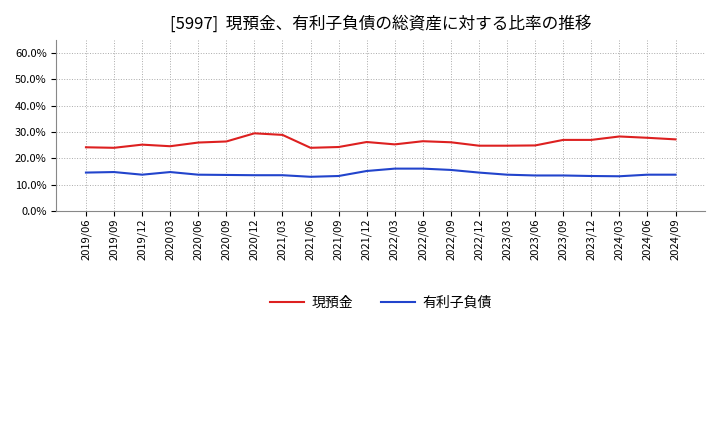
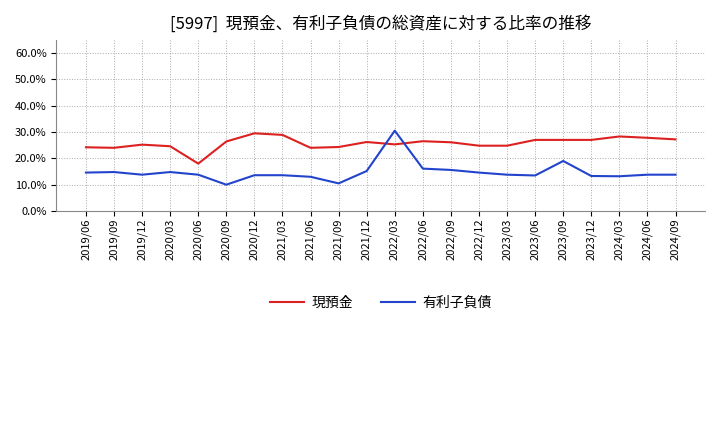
現預金/2020/06: 26.0% -> 18.0%
有利子負債/2020/09: 13.7% -> 10.0%
有利子負債/2021/09: 13.3% -> 10.5%
有利子負債/2022/03: 16.1% -> 30.5%
現預金/2023/06: 24.9% -> 27.0%
有利子負債/2023/09: 13.5% -> 19.0%
